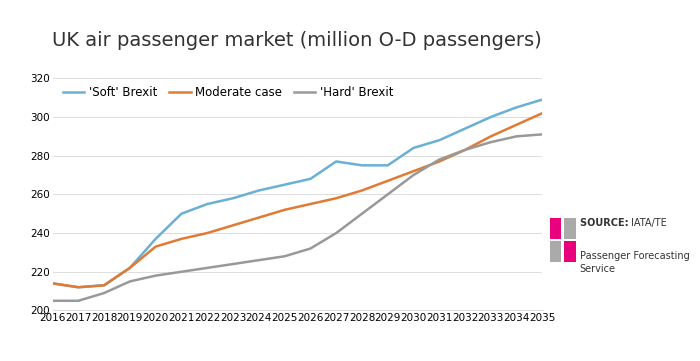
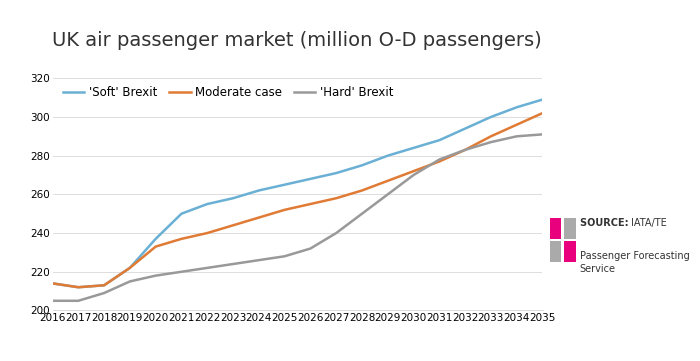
'Soft' Brexit/2027: 277 -> 271
'Soft' Brexit/2029: 275 -> 280
